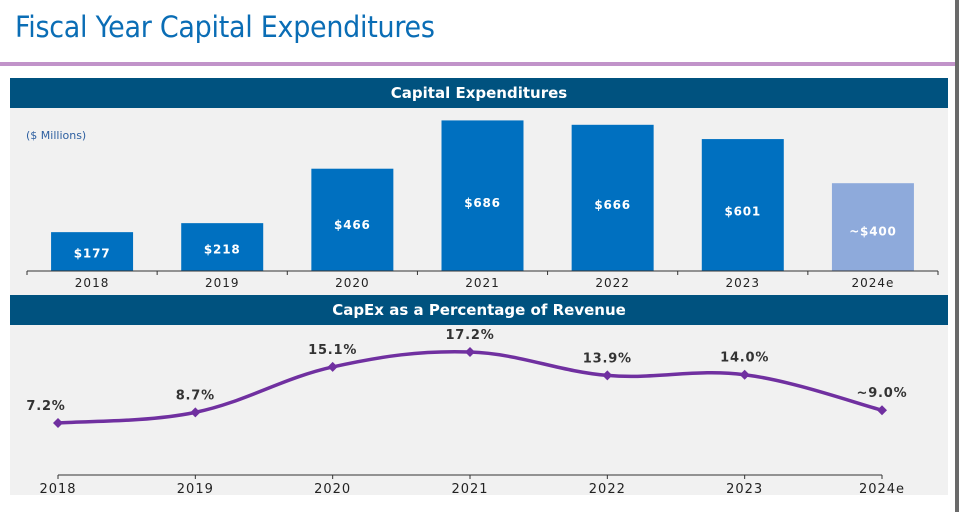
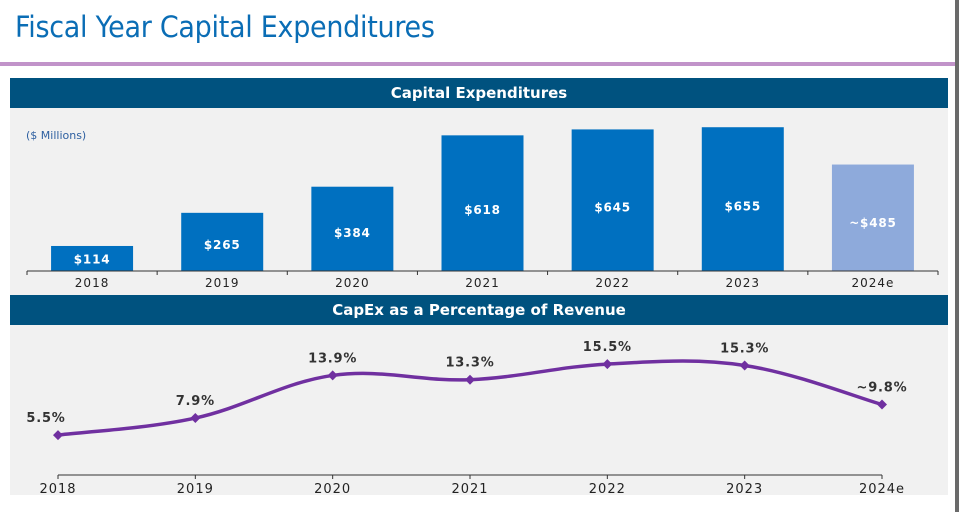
Capital Expenditures/2018: $177 -> $114
Capital Expenditures/2019: $218 -> $265
Capital Expenditures/2020: $466 -> $384
Capital Expenditures/2021: $686 -> $618
Capital Expenditures/2022: $666 -> $645
Capital Expenditures/2023: $601 -> $655
Capital Expenditures/2024e: 400 -> 485
CapEx as a Percentage of Revenue/2018: 7.2% -> 5.5%
CapEx as a Percentage of Revenue/2019: 8.7% -> 7.9%
CapEx as a Percentage of Revenue/2020: 15.1% -> 13.9%
CapEx as a Percentage of Revenue/2021: 17.2% -> 13.3%
CapEx as a Percentage of Revenue/2022: 13.9% -> 15.5%
CapEx as a Percentage of Revenue/2023: 14.0% -> 15.3%
CapEx as a Percentage of Revenue/2024e: 9.0 -> 9.8
